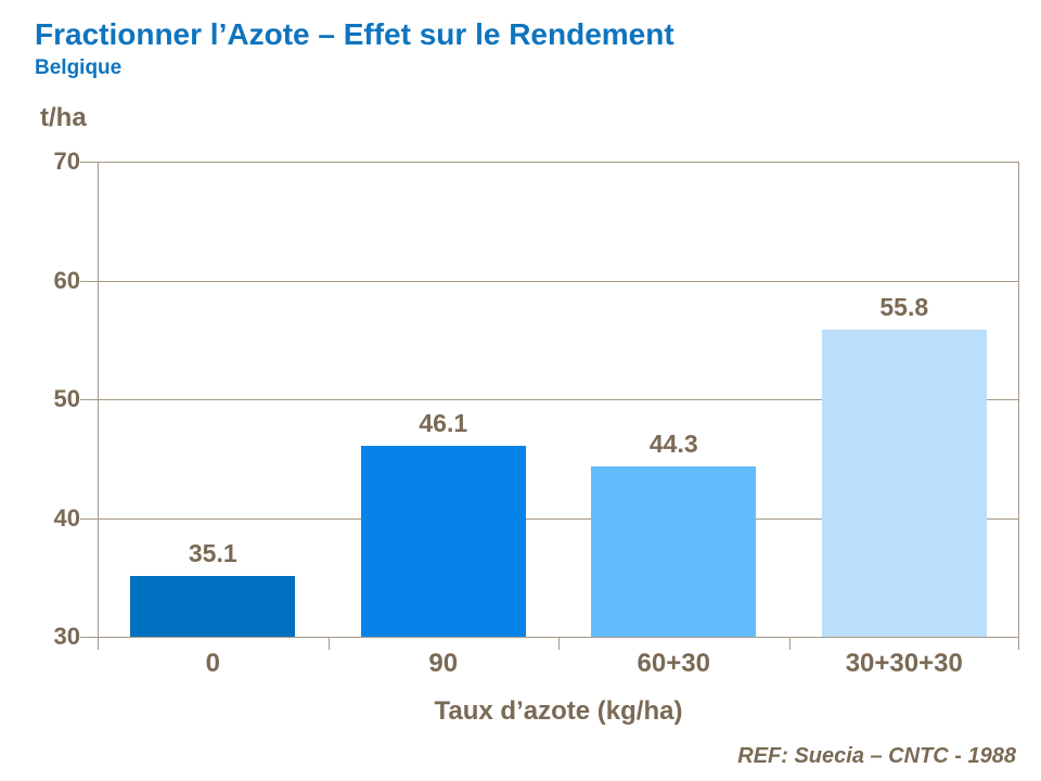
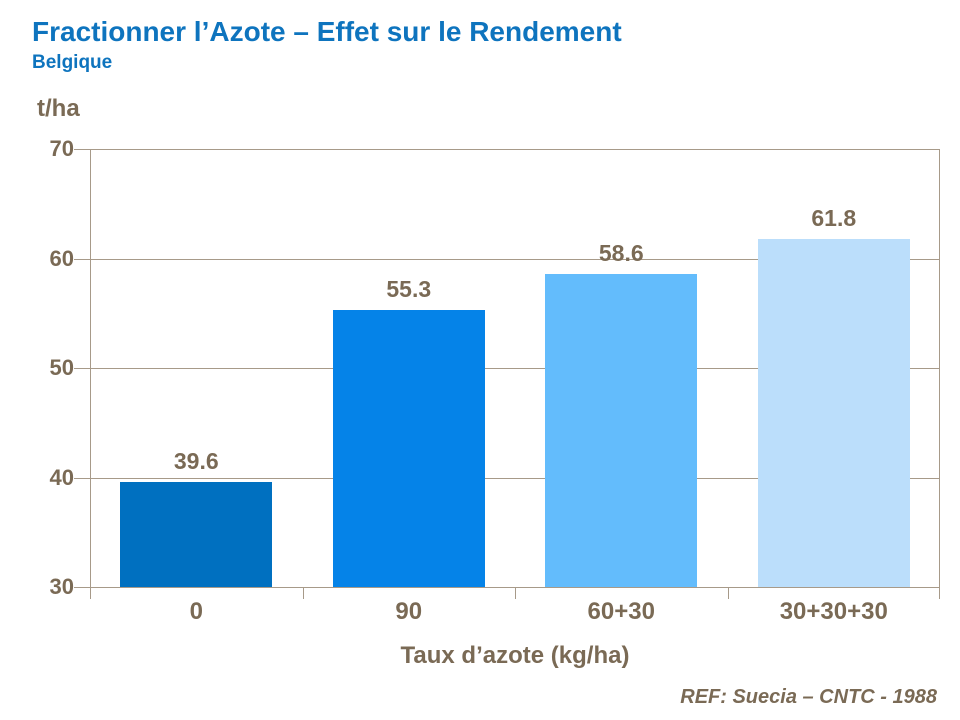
0: 35.1 -> 39.6
90: 46.1 -> 55.3
60+30: 44.3 -> 58.6
30+30+30: 55.8 -> 61.8
